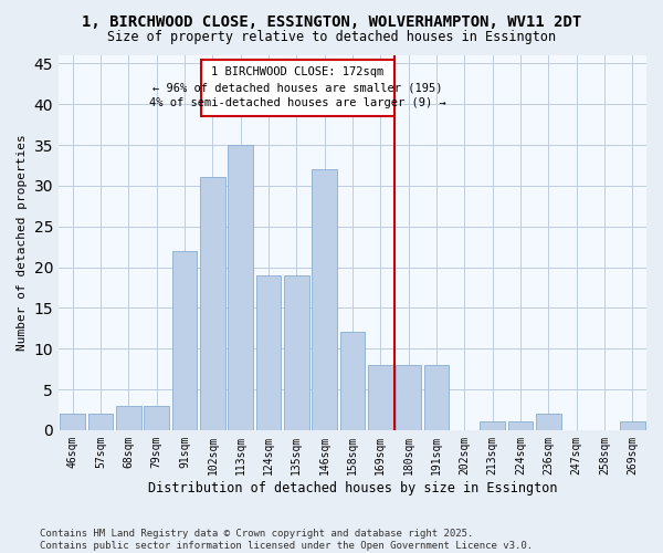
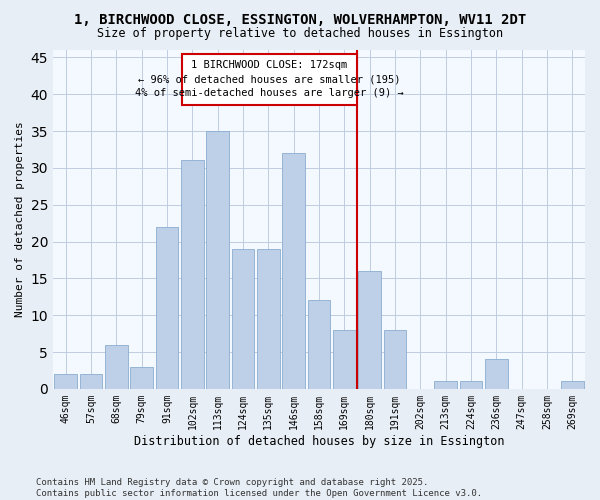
68sqm: 3 -> 6
180sqm: 8 -> 16
236sqm: 2 -> 4
